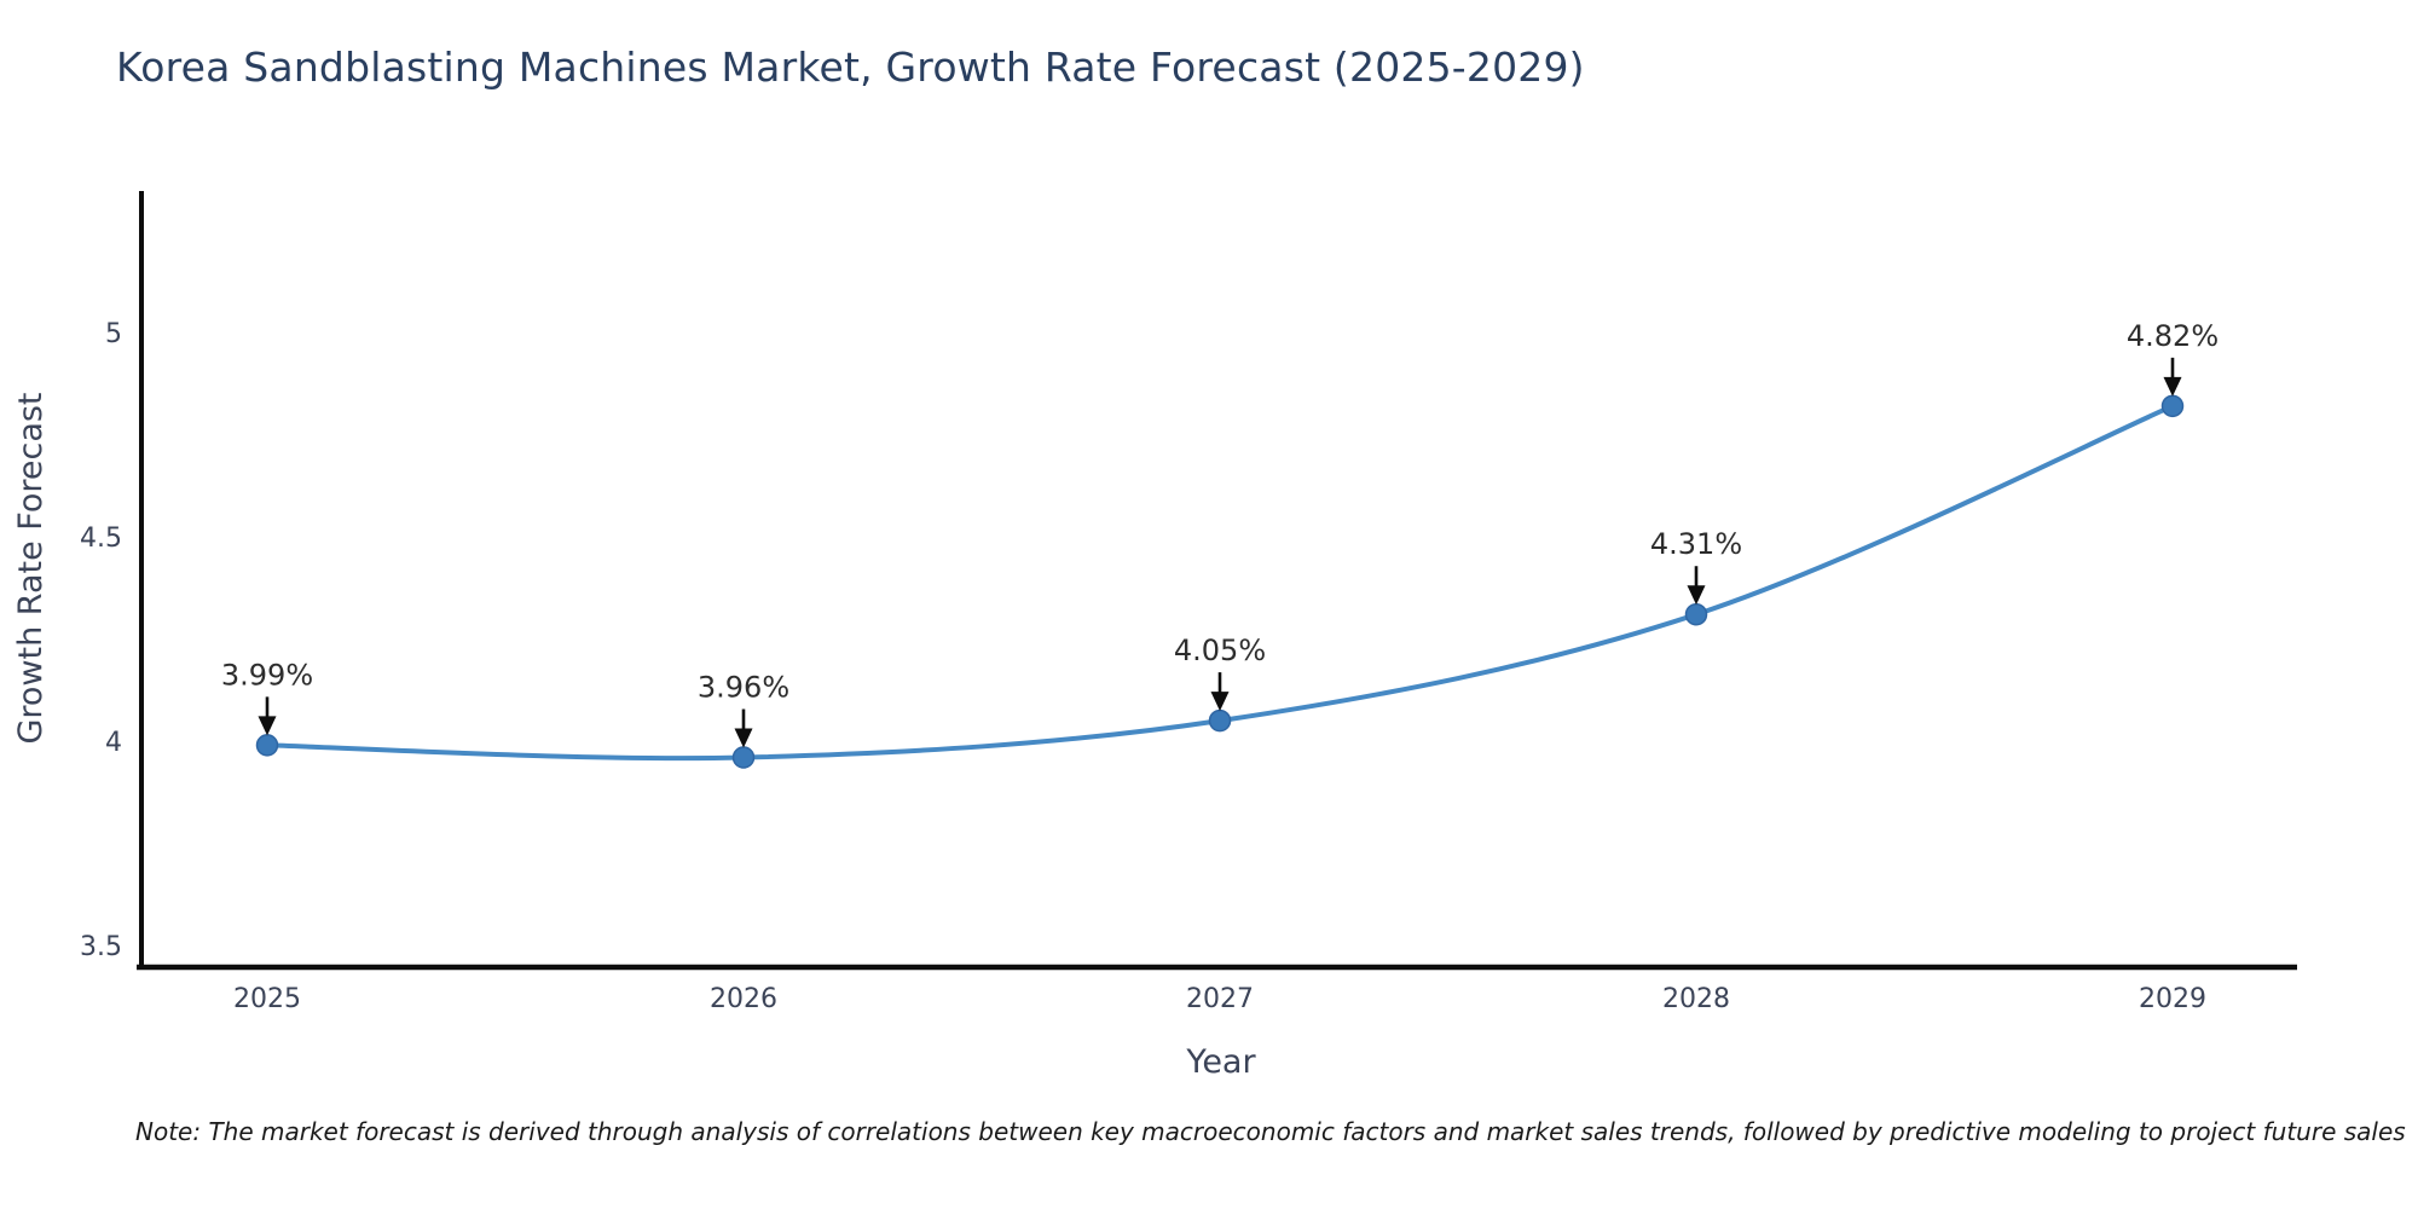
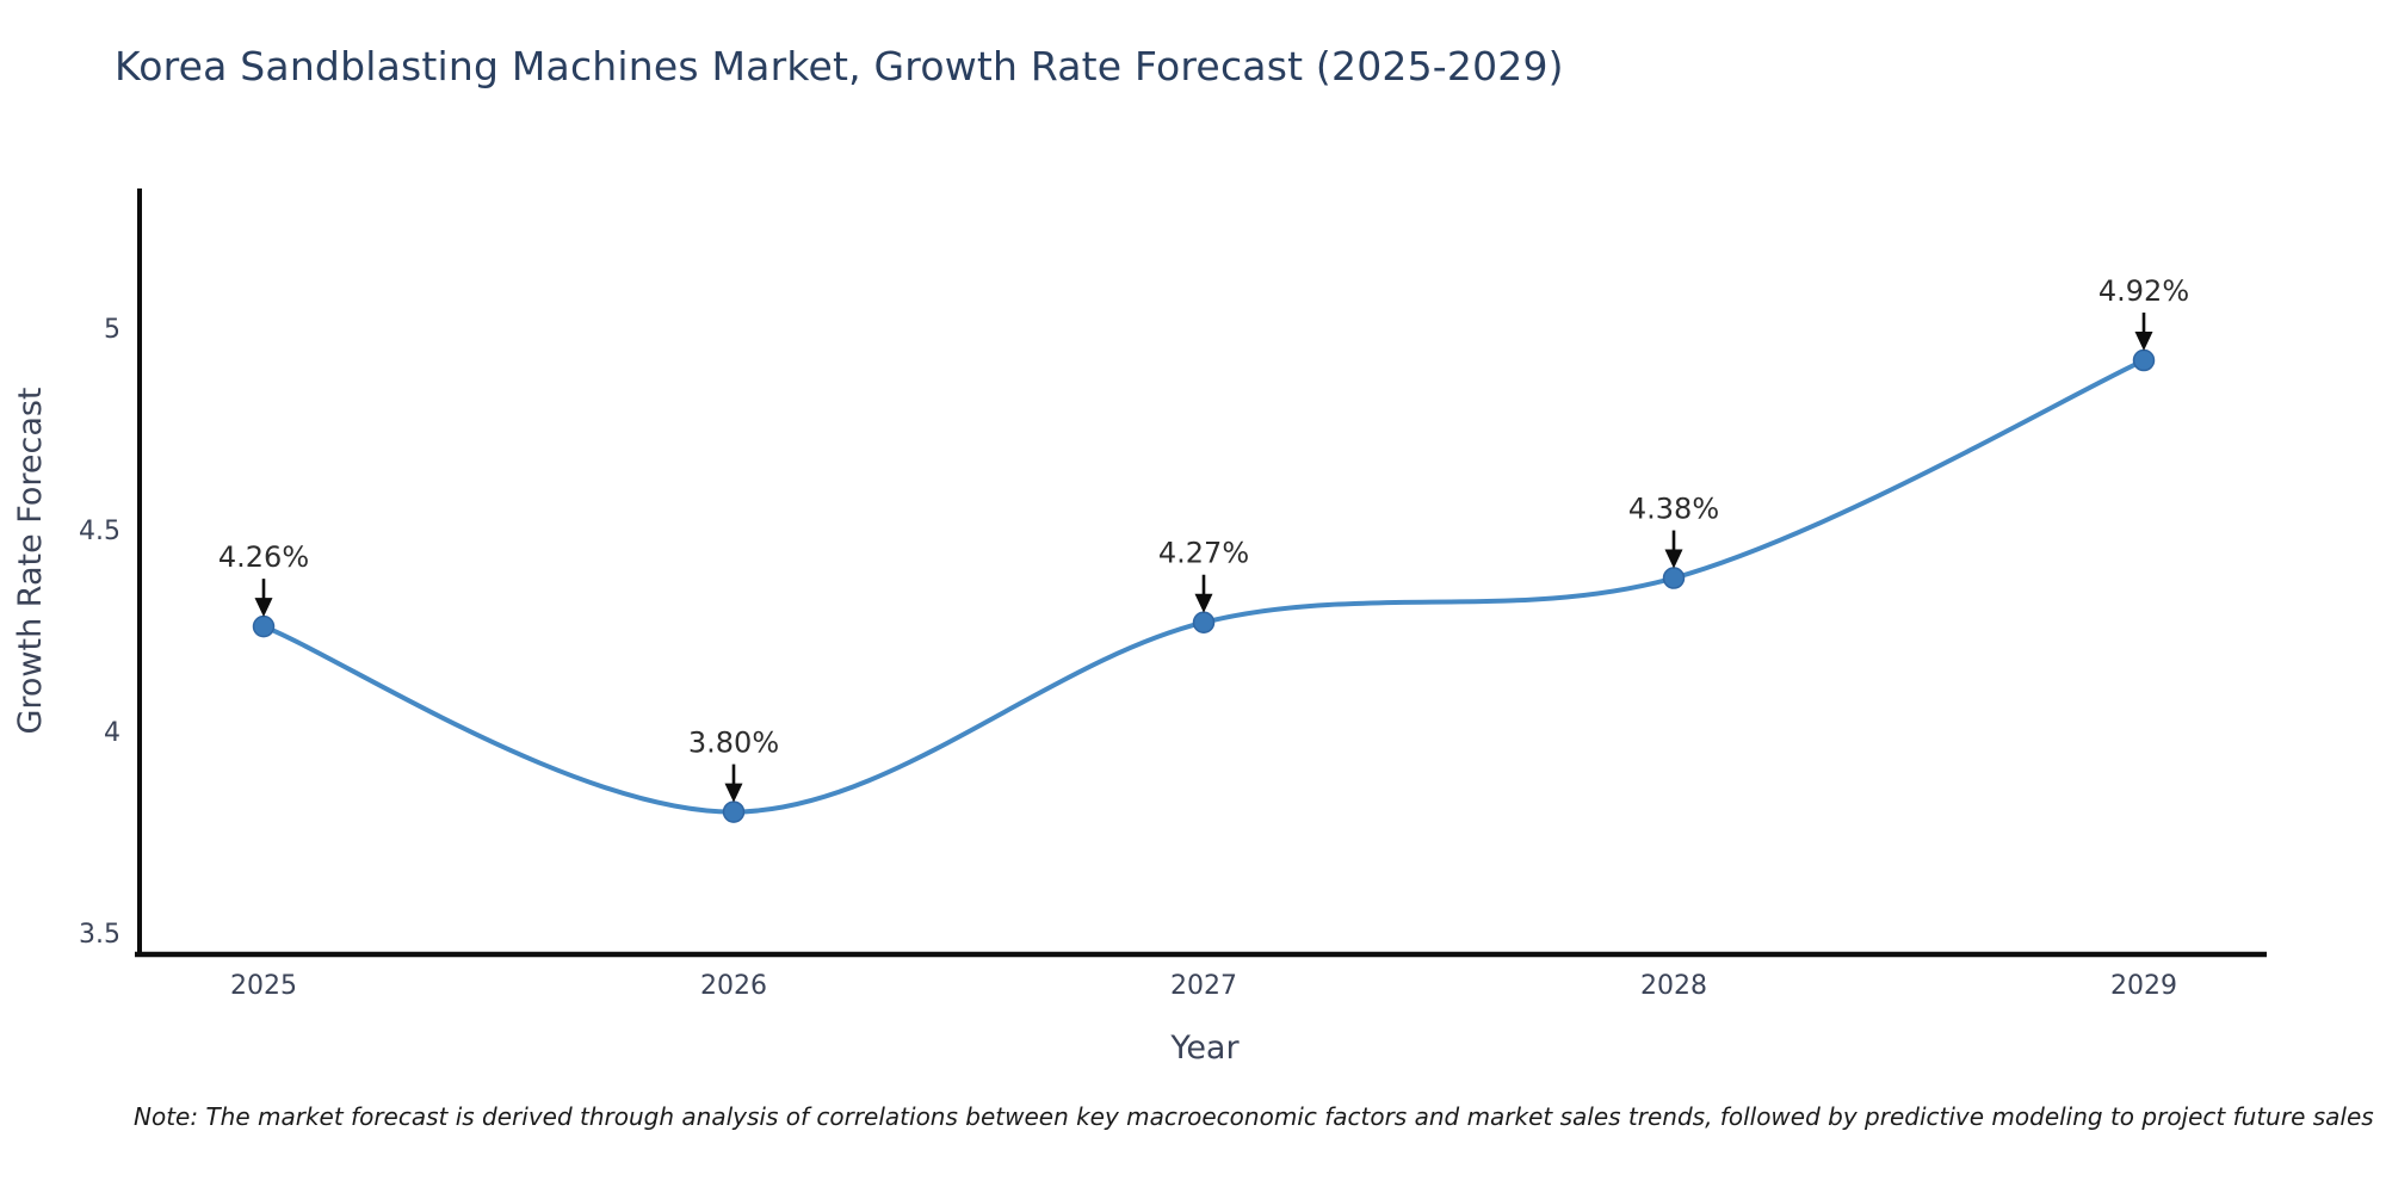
2025: 3.99% -> 4.26%
2026: 3.96% -> 3.80%
2027: 4.05% -> 4.27%
2028: 4.31% -> 4.38%
2029: 4.82% -> 4.92%
